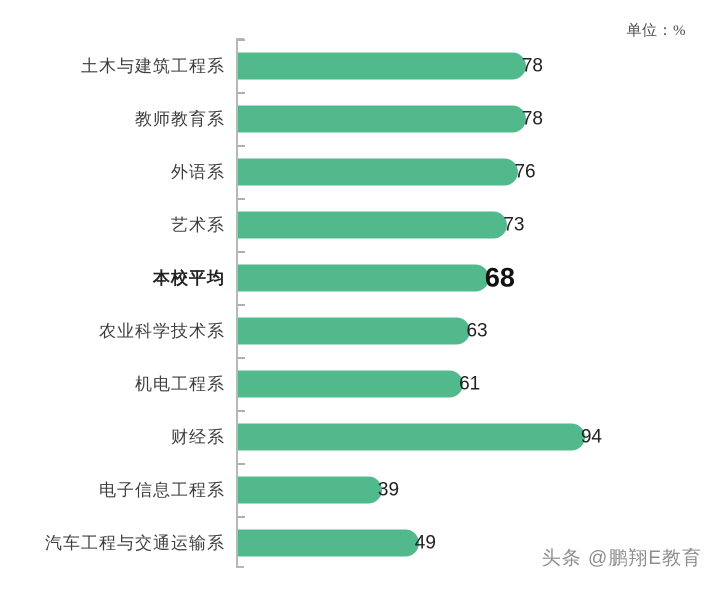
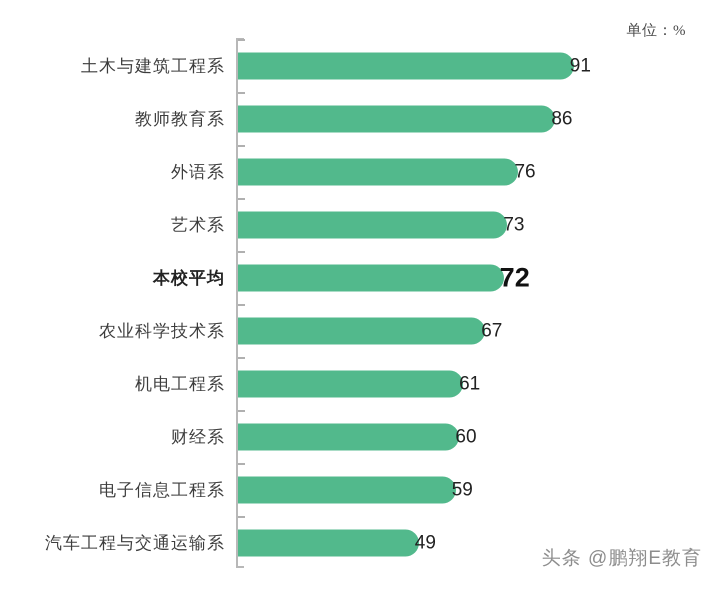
土木与建筑工程系: 78 -> 91
教师教育系: 78 -> 86
本校平均: 68 -> 72
农业科学技术系: 63 -> 67
财经系: 94 -> 60
电子信息工程系: 39 -> 59
